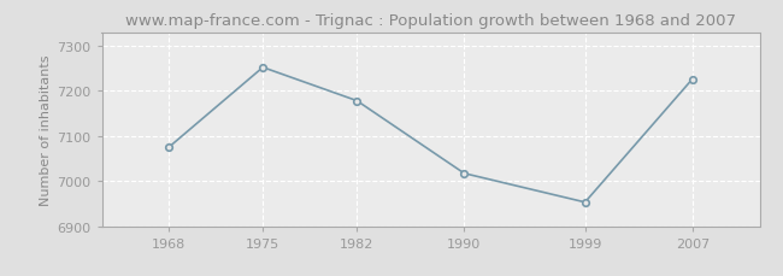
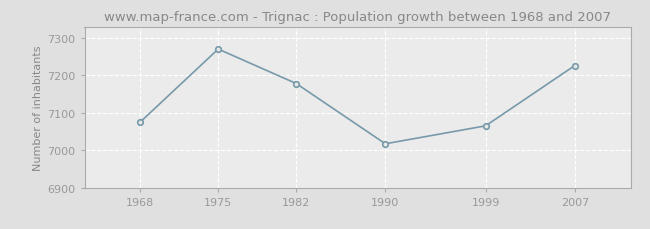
1975: 7252 -> 7270
1999: 6953 -> 7065
